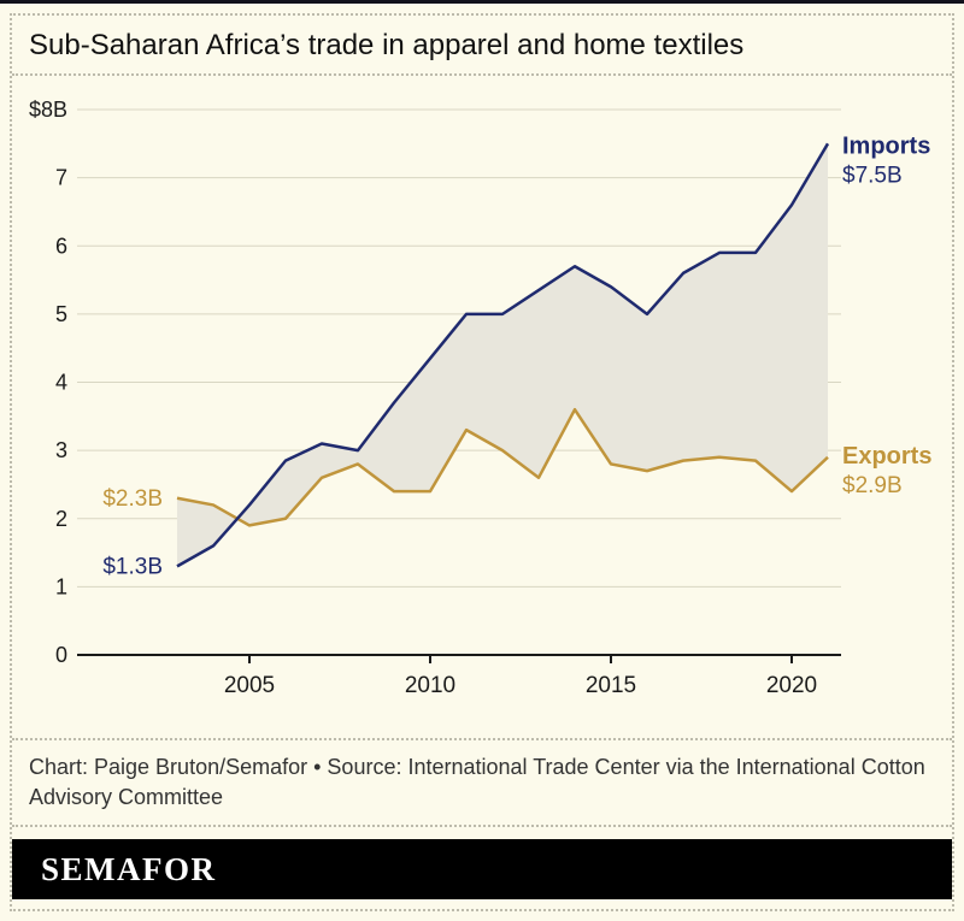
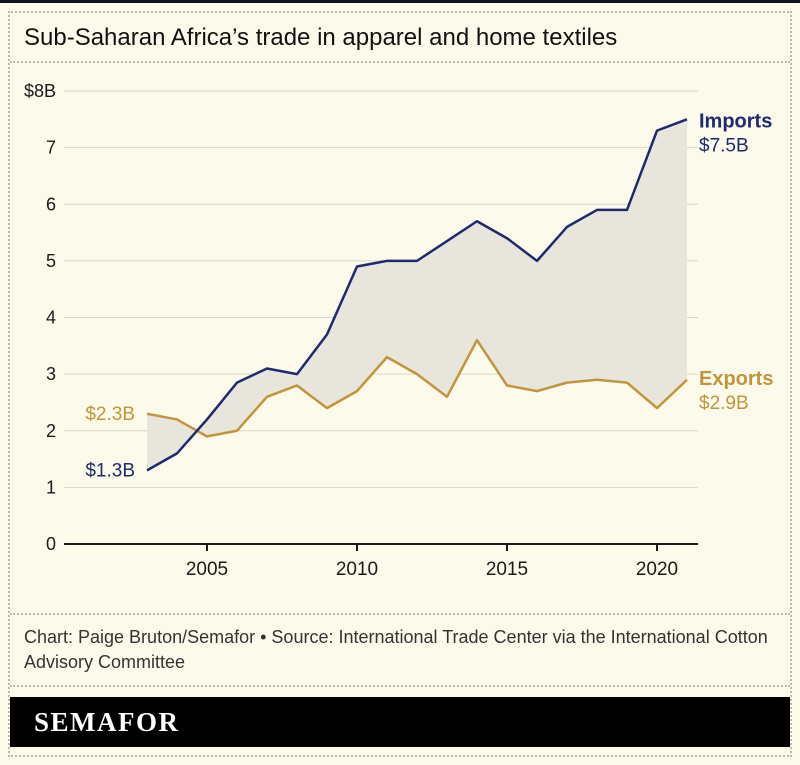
Imports/2010: $4.3B -> $4.9B
Exports/2010: $2.4B -> $2.7B
Imports/2020: $6.6B -> $7.3B
